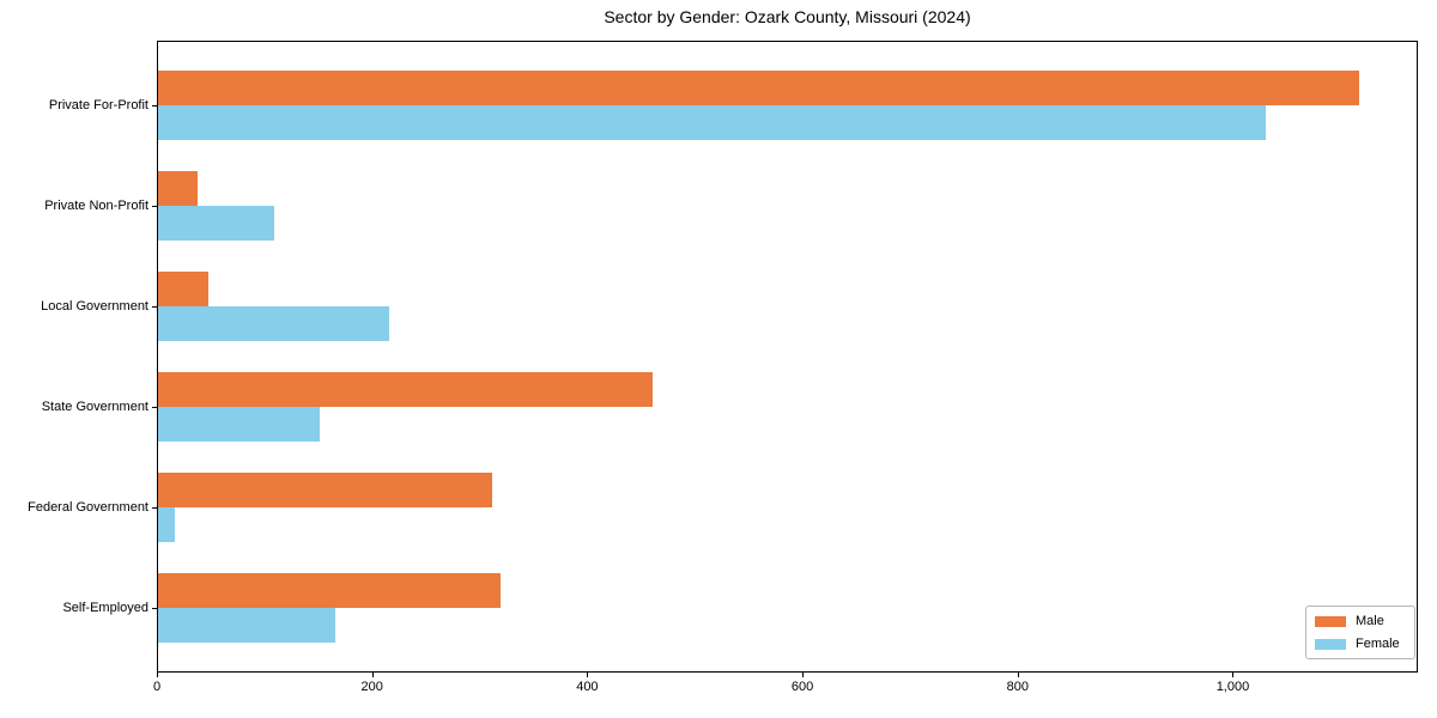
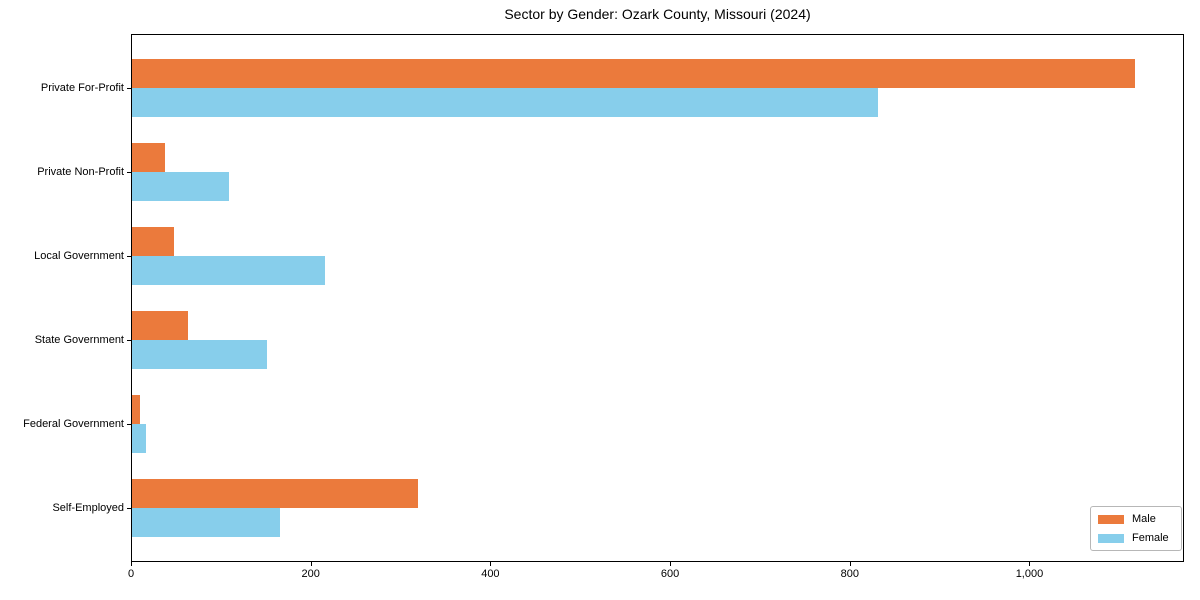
Female/Private For-Profit: 1030 -> 830
Male/State Government: 460 -> 60
Male/Federal Government: 310 -> 10
